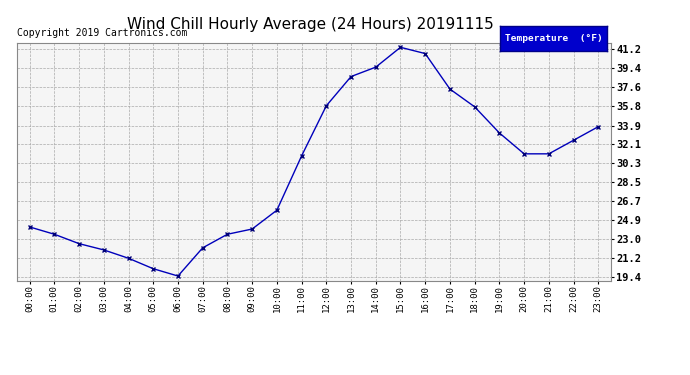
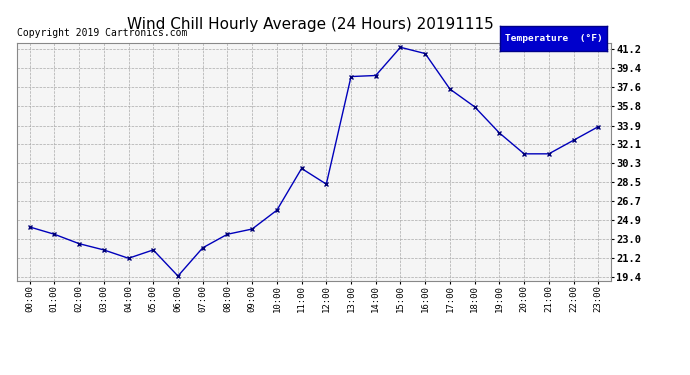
05:00: 20.2 -> 22.0
11:00: 31.0 -> 29.8
12:00: 35.8 -> 28.3
14:00: 39.5 -> 38.7
